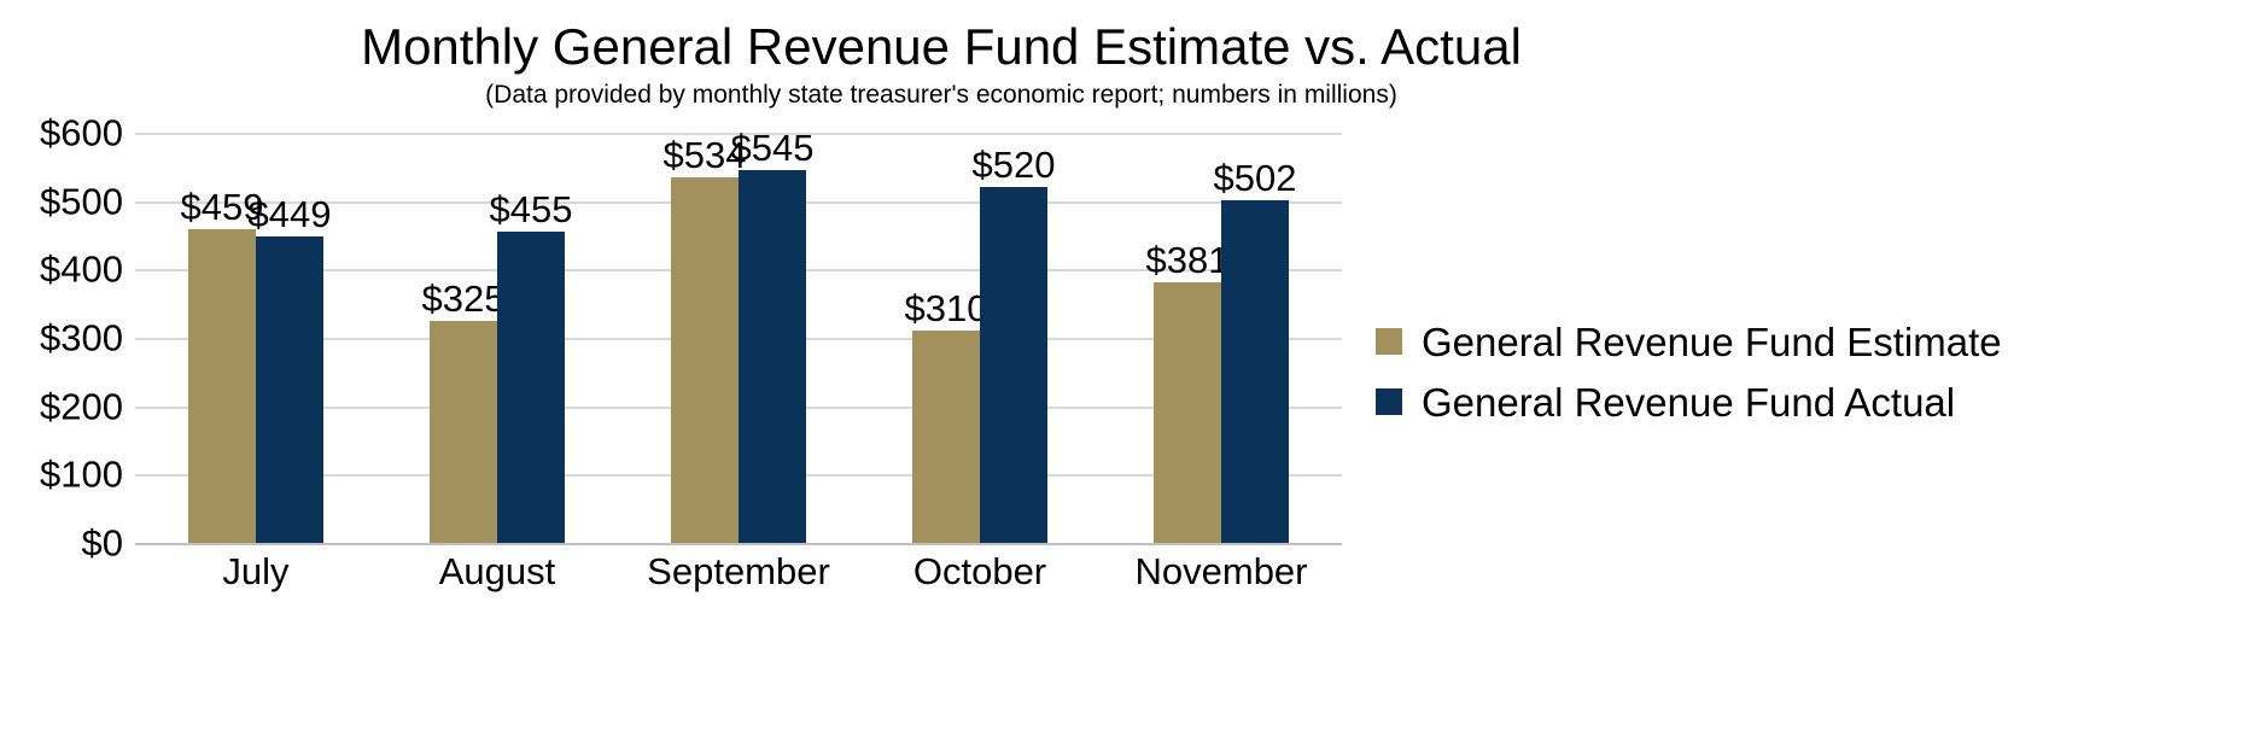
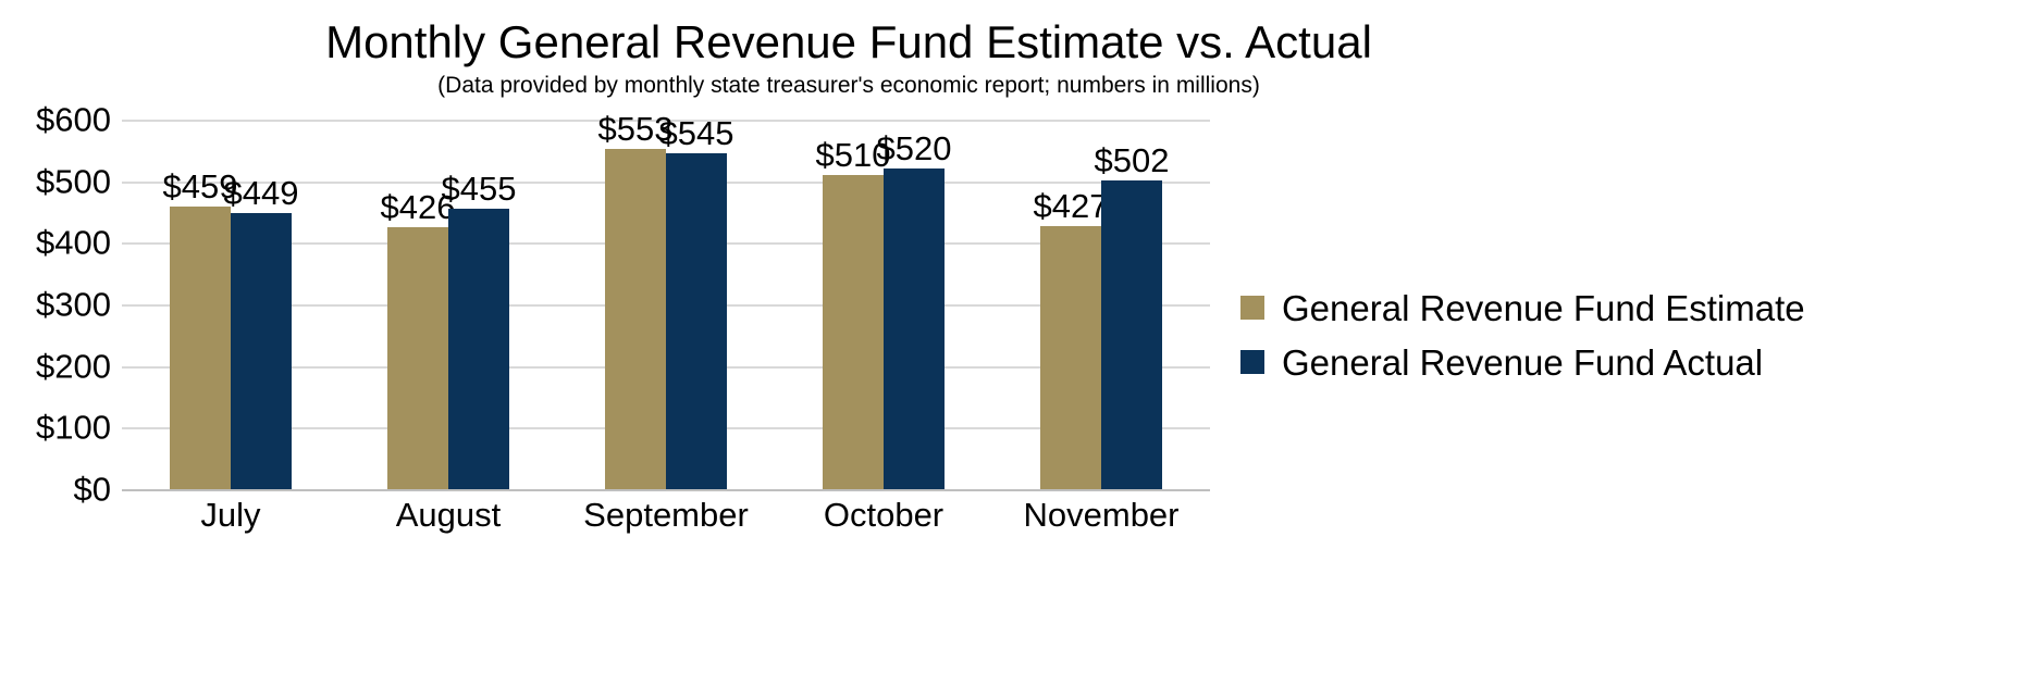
General Revenue Fund Estimate/August: $325 -> $426
General Revenue Fund Estimate/September: $534 -> $553
General Revenue Fund Estimate/October: $310 -> $510
General Revenue Fund Estimate/November: $381 -> $427
